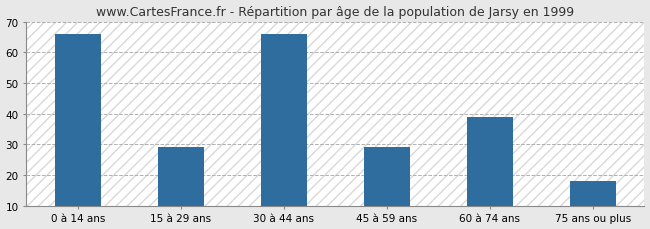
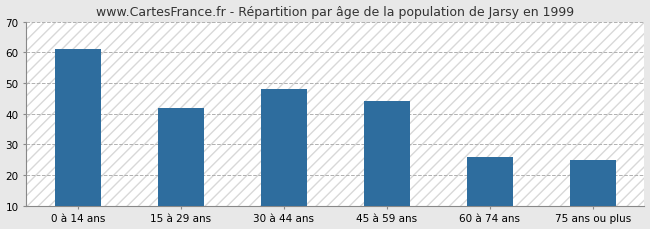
0 à 14 ans: 66 -> 61
15 à 29 ans: 29 -> 42
30 à 44 ans: 66 -> 48
45 à 59 ans: 29 -> 44
60 à 74 ans: 39 -> 26
75 ans ou plus: 18 -> 25
